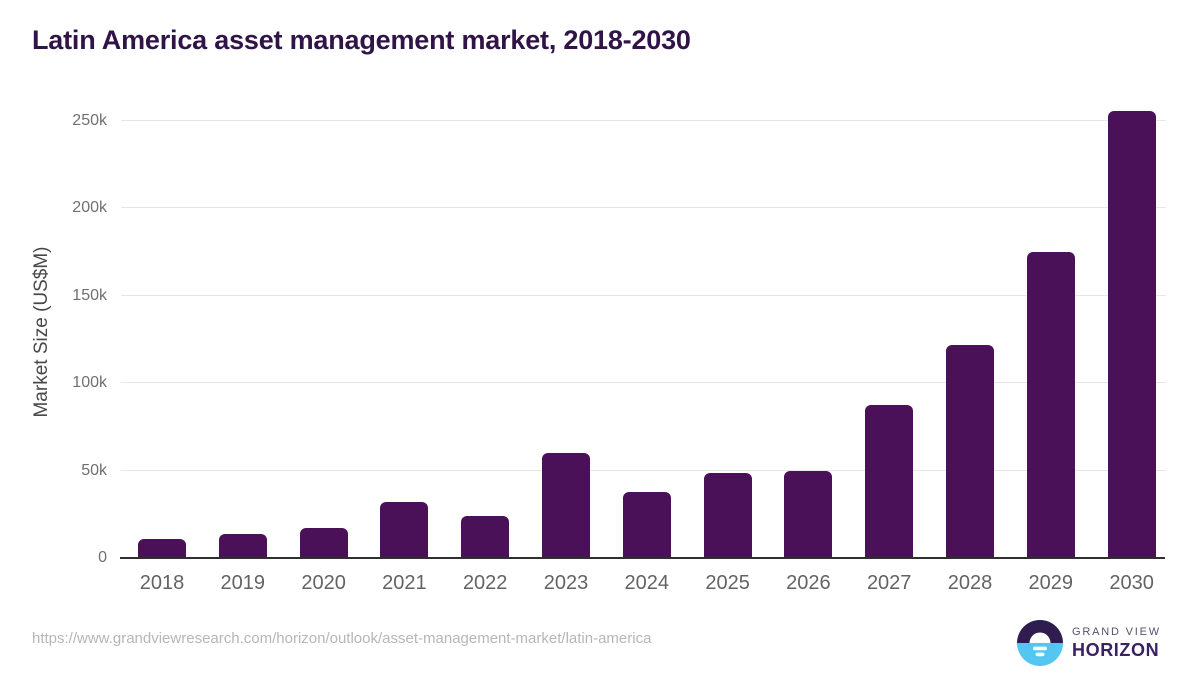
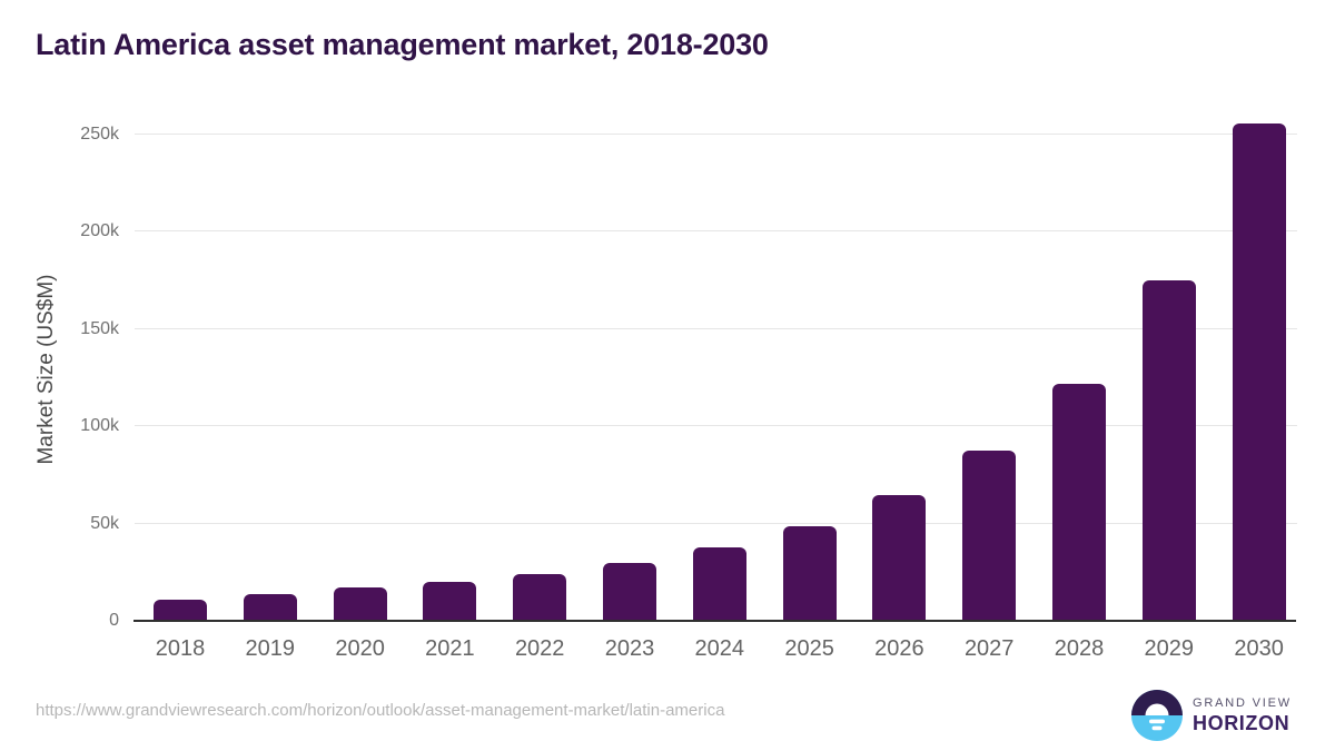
2021: 32k -> 20k
2023: 60k -> 30k
2026: 50k -> 64k
